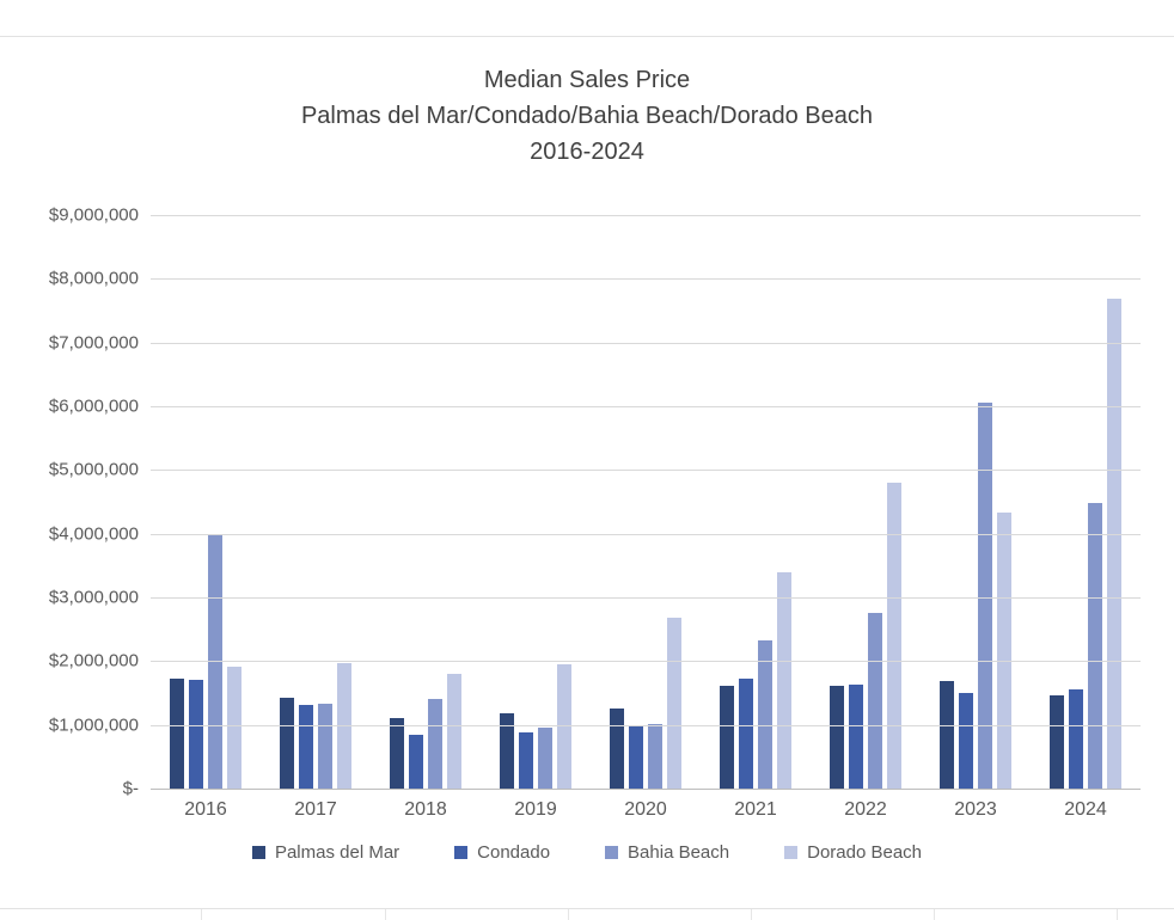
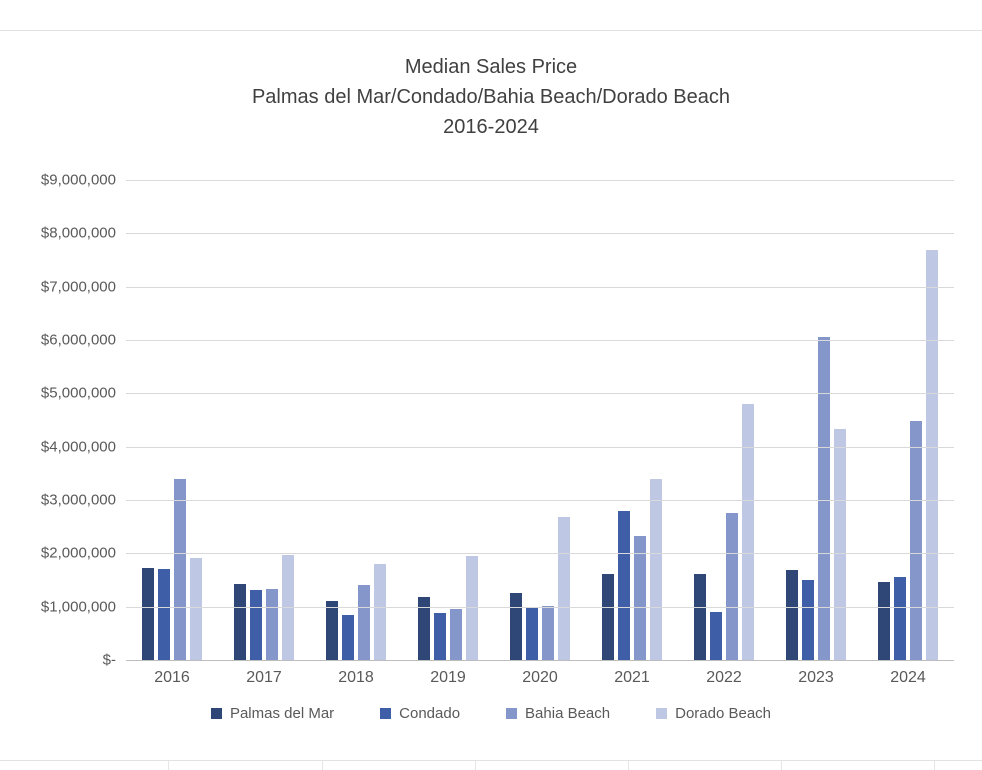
Bahia Beach/2016: $4000000 -> $3400000
Condado/2021: $1700000 -> $2800000
Condado/2022: $1600000 -> $900000
